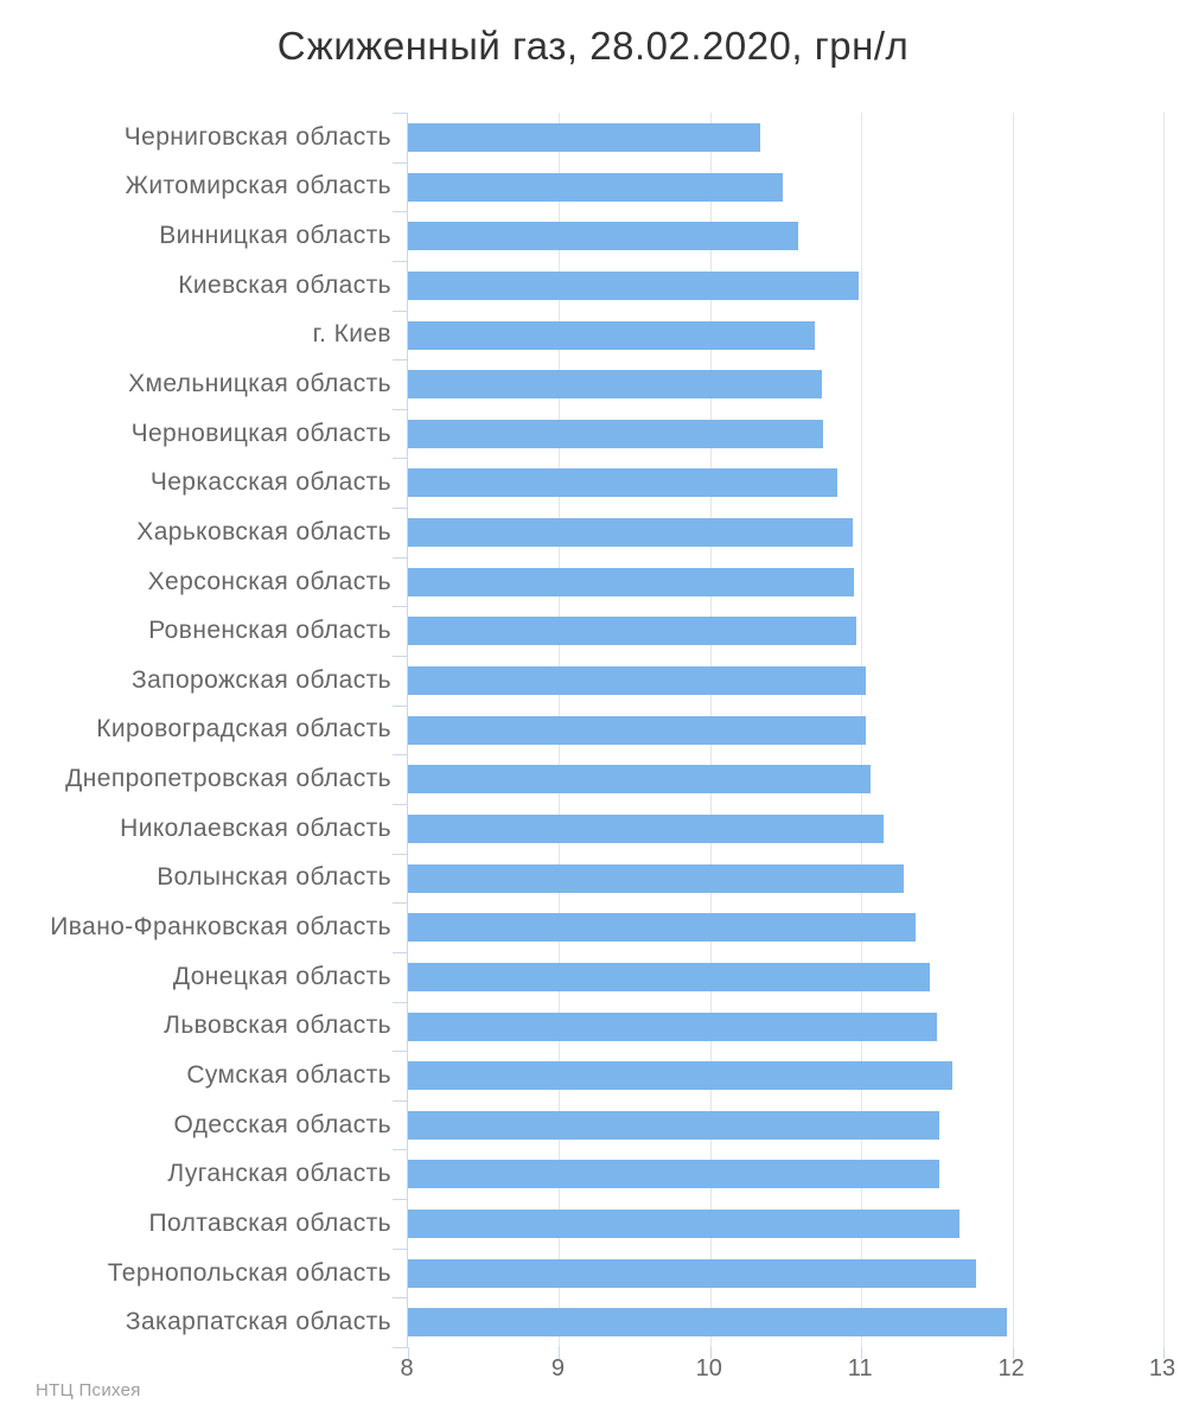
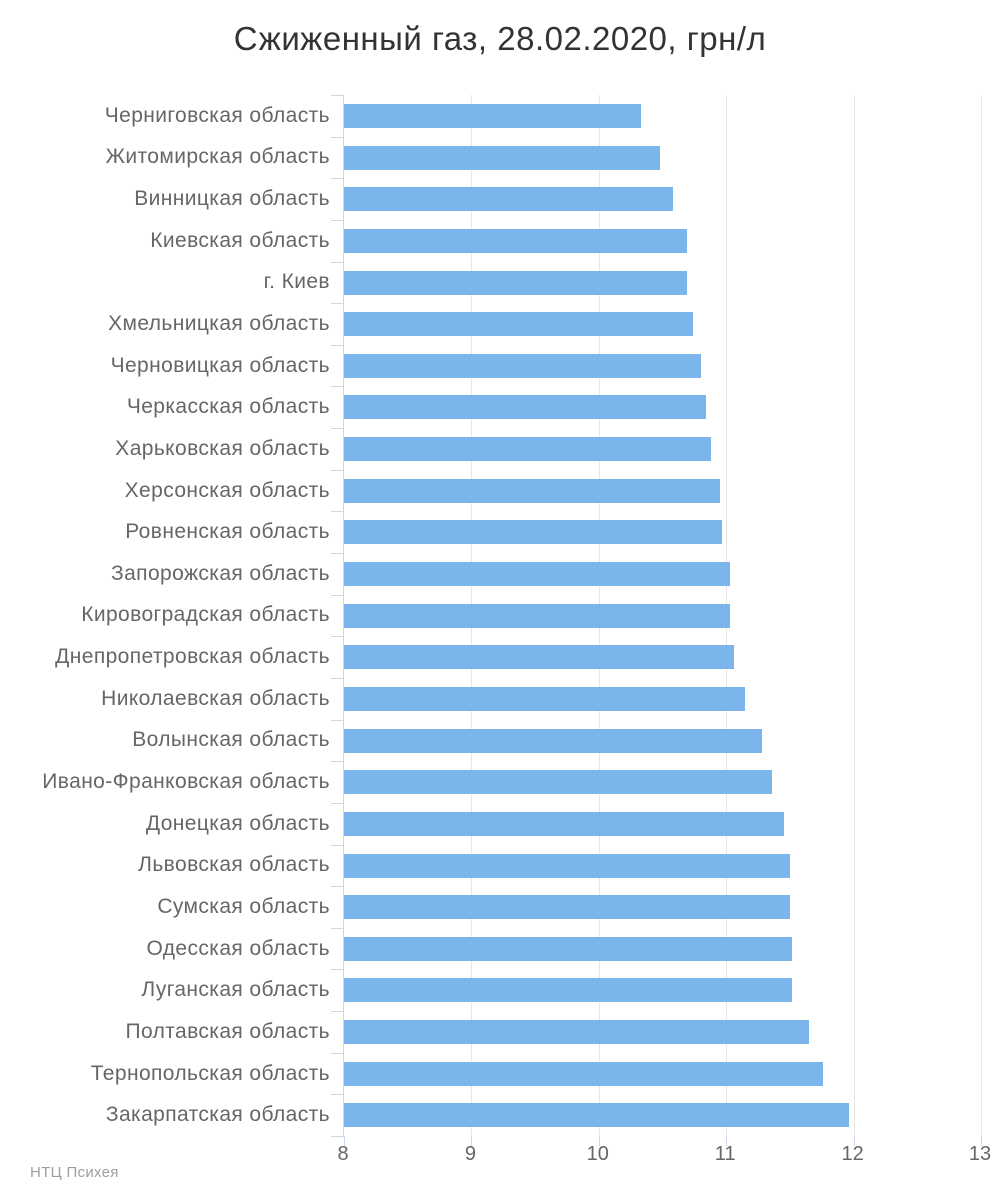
Киевская область: 10.98 -> 10.69
Черновицкая область: 10.75 -> 10.80
Харьковская область: 10.94 -> 10.88
Сумская область: 11.60 -> 11.50
